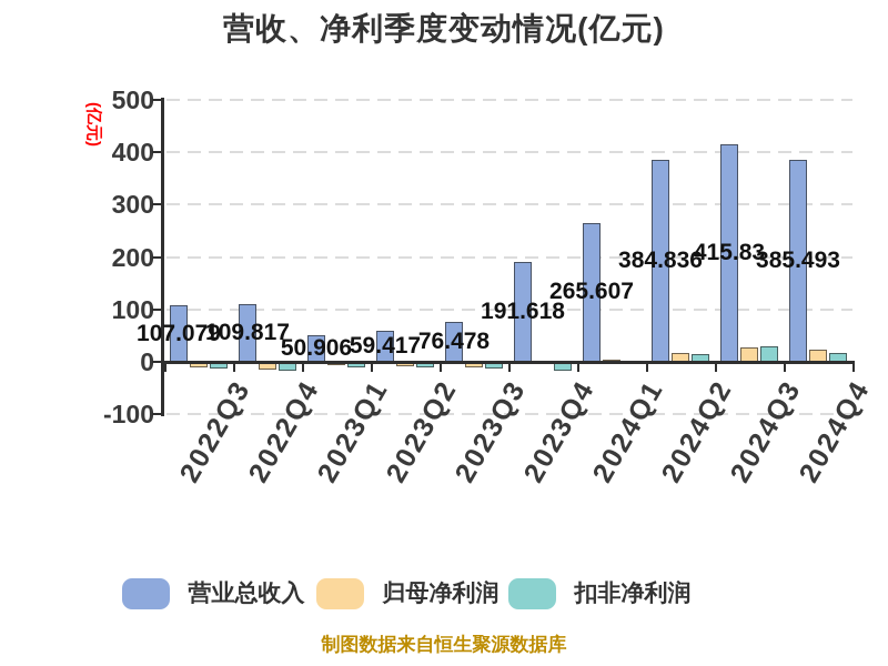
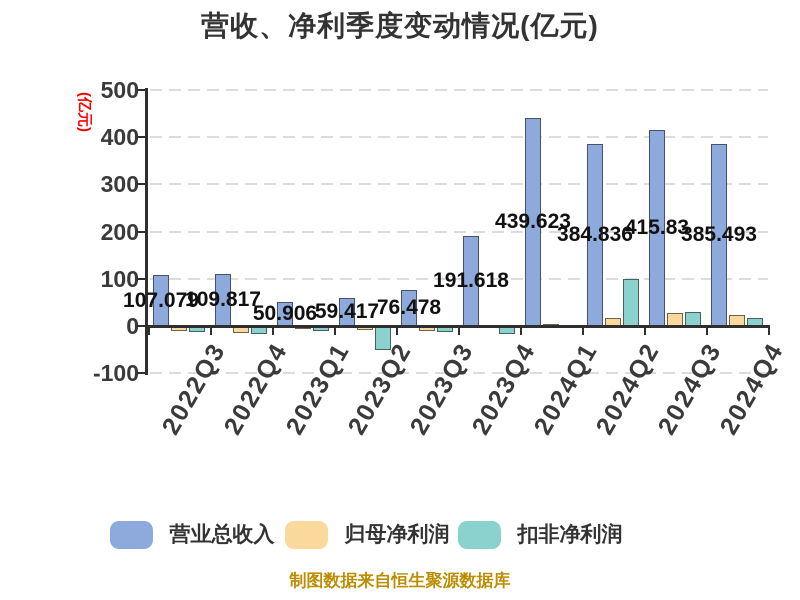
扣非净利润/2023Q2: -10 -> -50
营业总收入/2024Q1: 265.607 -> 439.623
扣非净利润/2024Q2: 20 -> 100
